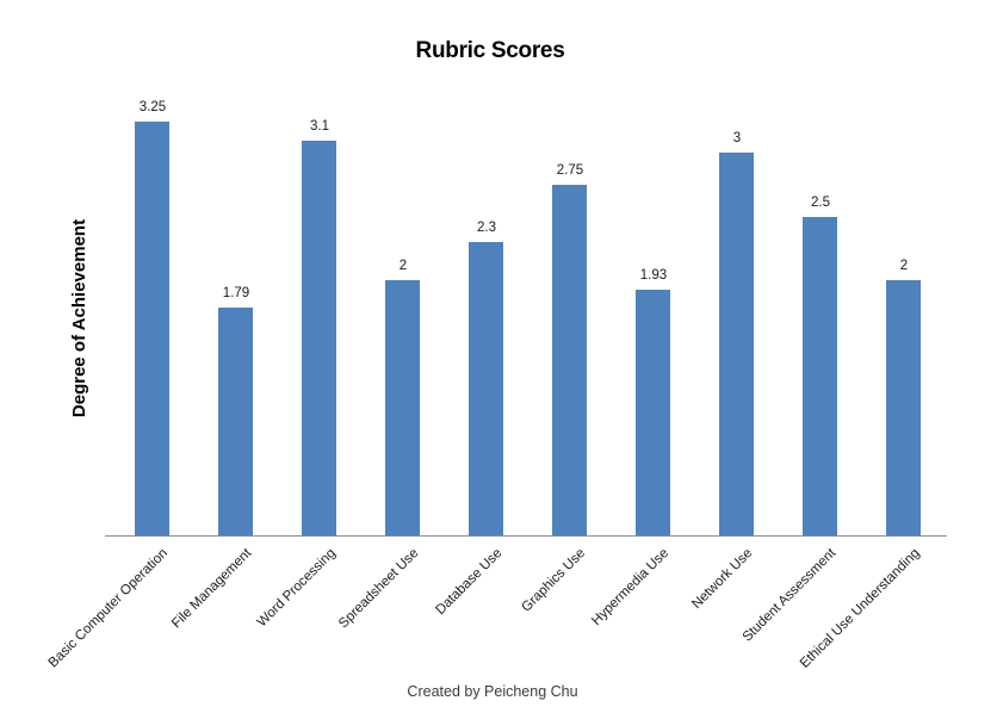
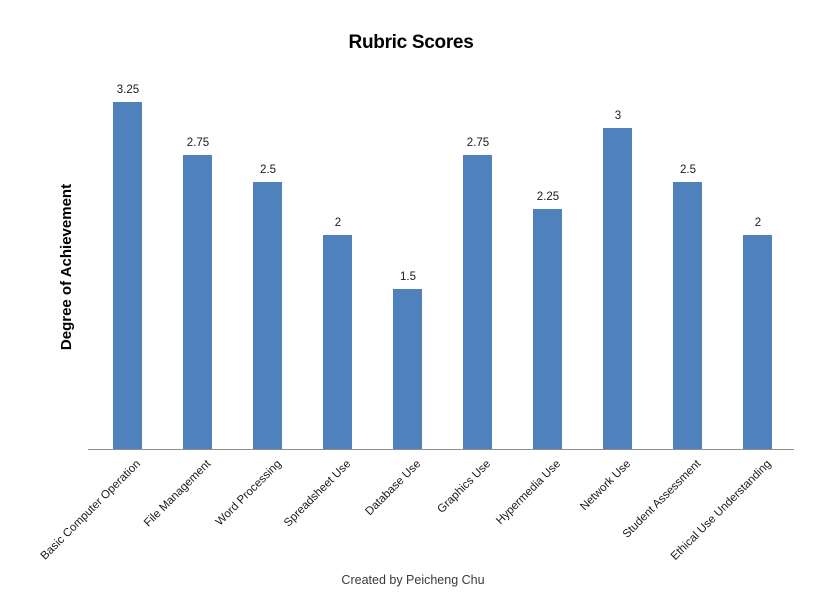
File Management: 1.79 -> 2.75
Word Processing: 3.1 -> 2.5
Database Use: 2.3 -> 1.5
Hypermedia Use: 1.93 -> 2.25
